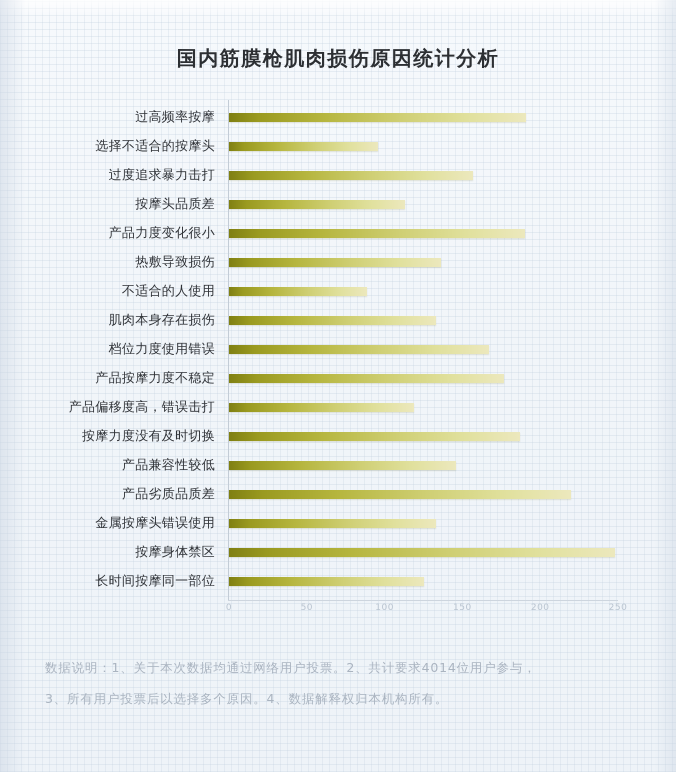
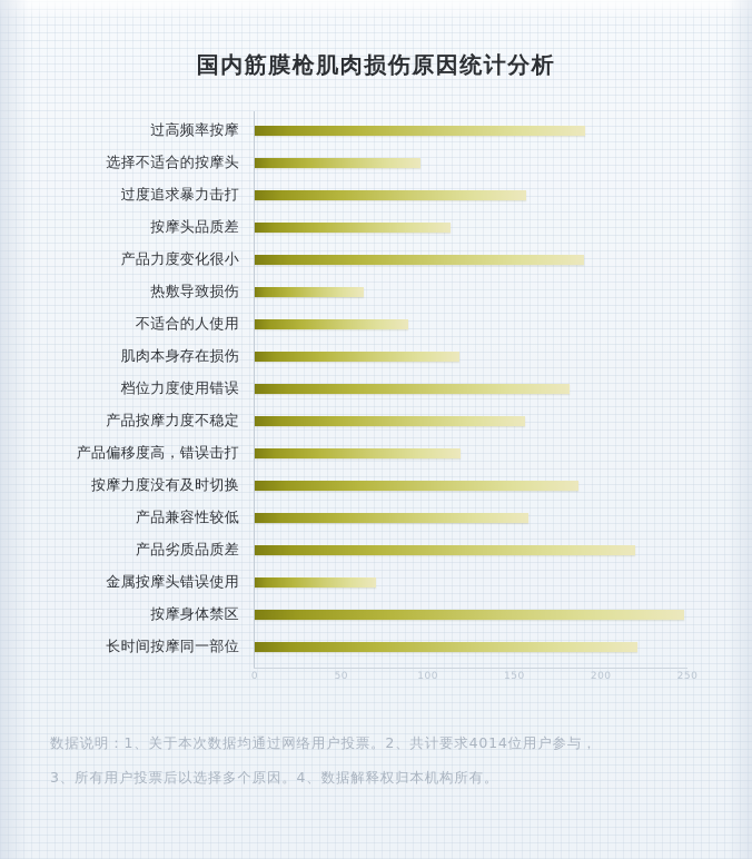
热敷导致损伤: 136 -> 63
肌肉本身存在损伤: 133 -> 118
档位力度使用错误: 167 -> 182
产品按摩力度不稳定: 177 -> 156
产品兼容性较低: 146 -> 158
金属按摩头错误使用: 133 -> 70
长时间按摩同一部位: 125 -> 221
